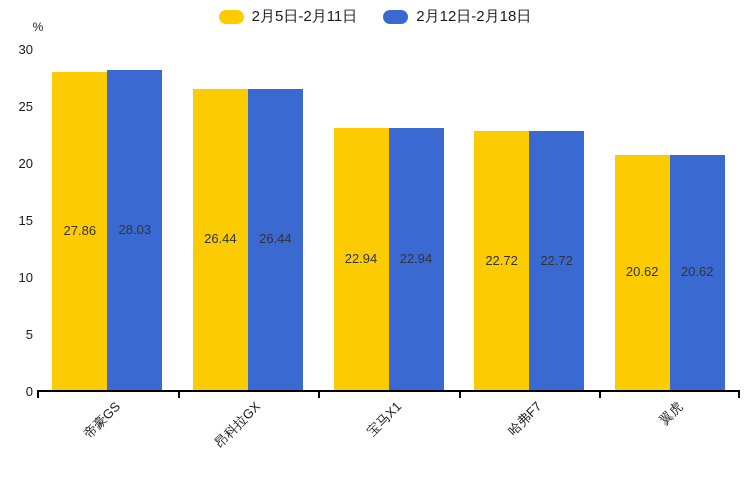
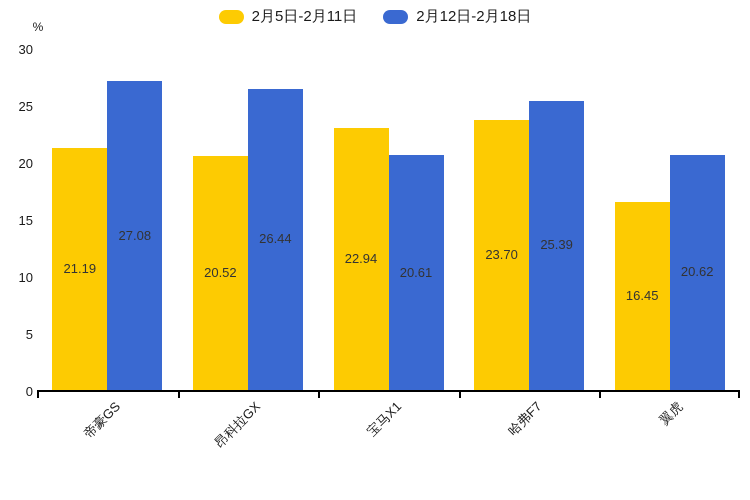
2月5日-2月11日/帝豪GS: 27.86 -> 21.19
2月12日-2月18日/帝豪GS: 28.03 -> 27.08
2月5日-2月11日/昂科拉GX: 26.44 -> 20.52
2月12日-2月18日/宝马X1: 22.94 -> 20.61
2月5日-2月11日/哈弗F7: 22.72 -> 23.70
2月12日-2月18日/哈弗F7: 22.72 -> 25.39
2月5日-2月11日/翼虎: 20.62 -> 16.45
